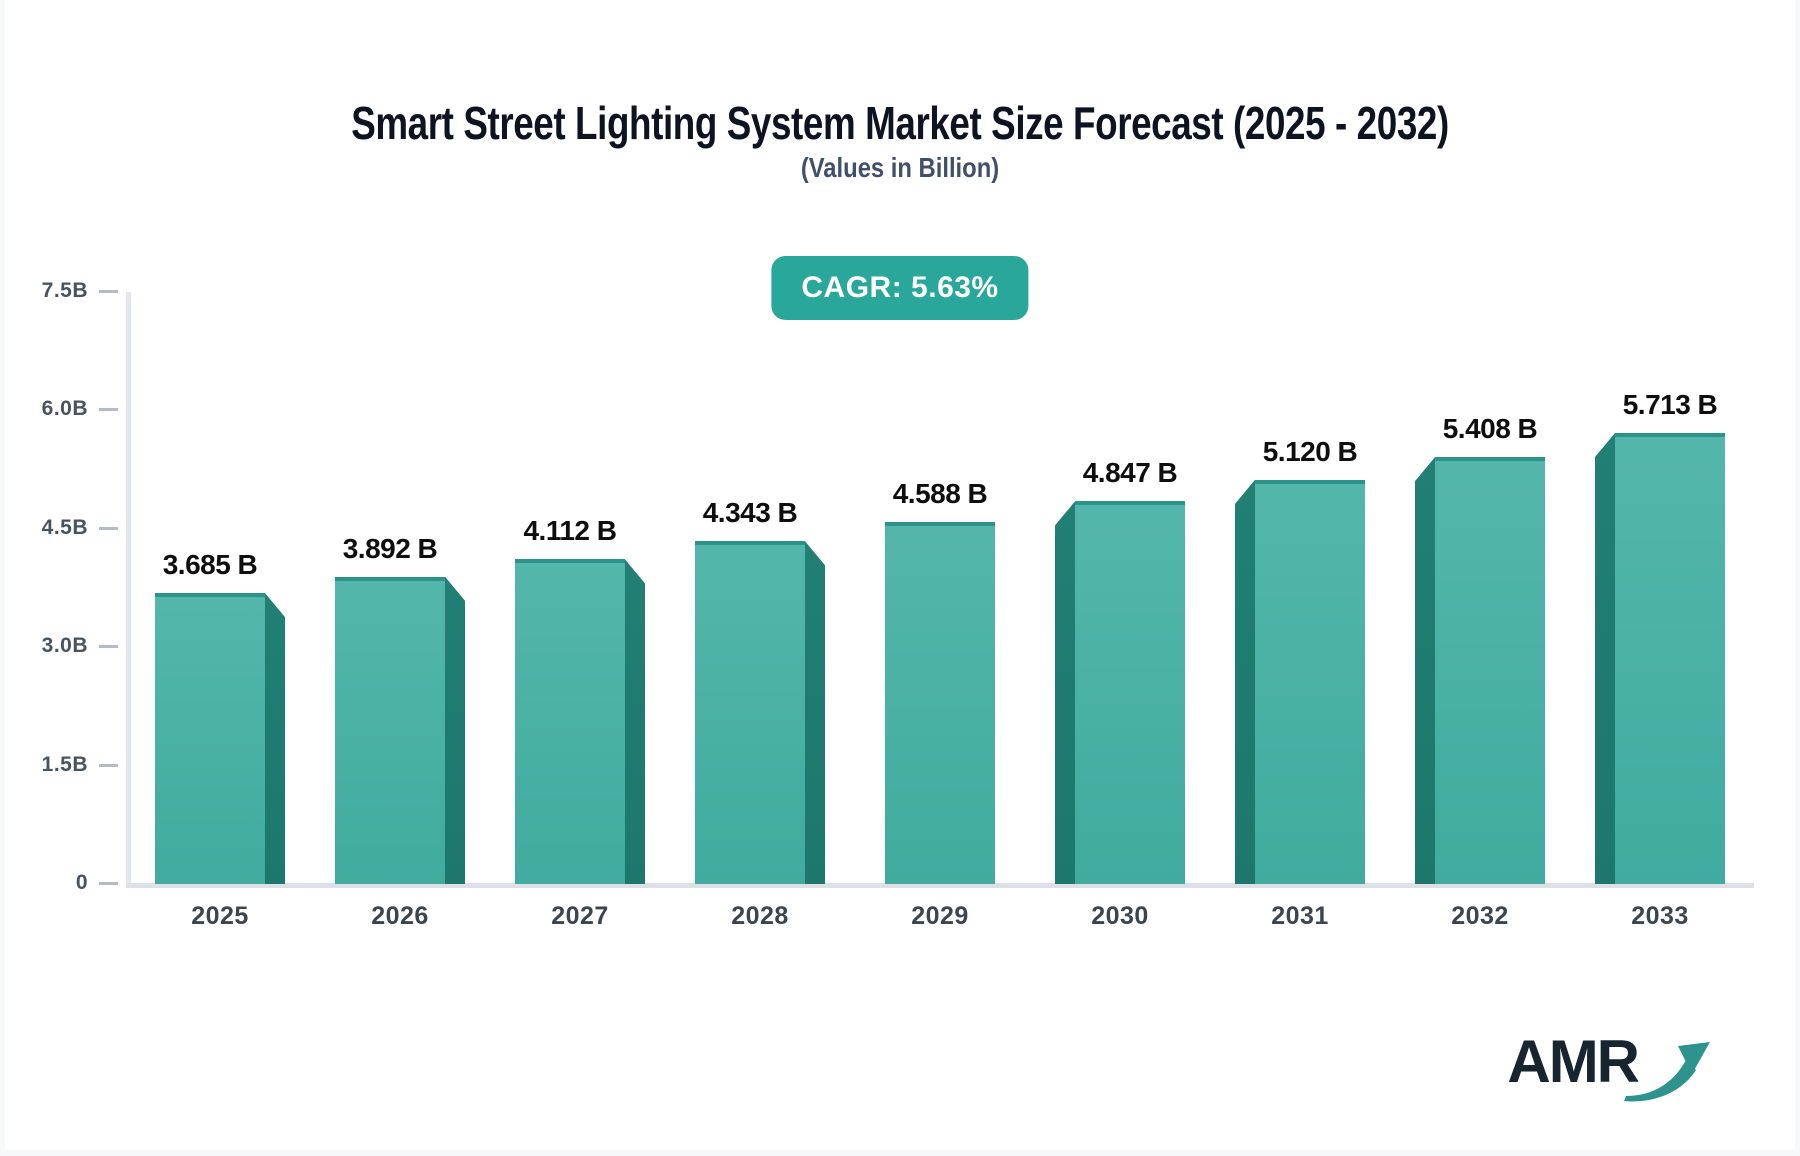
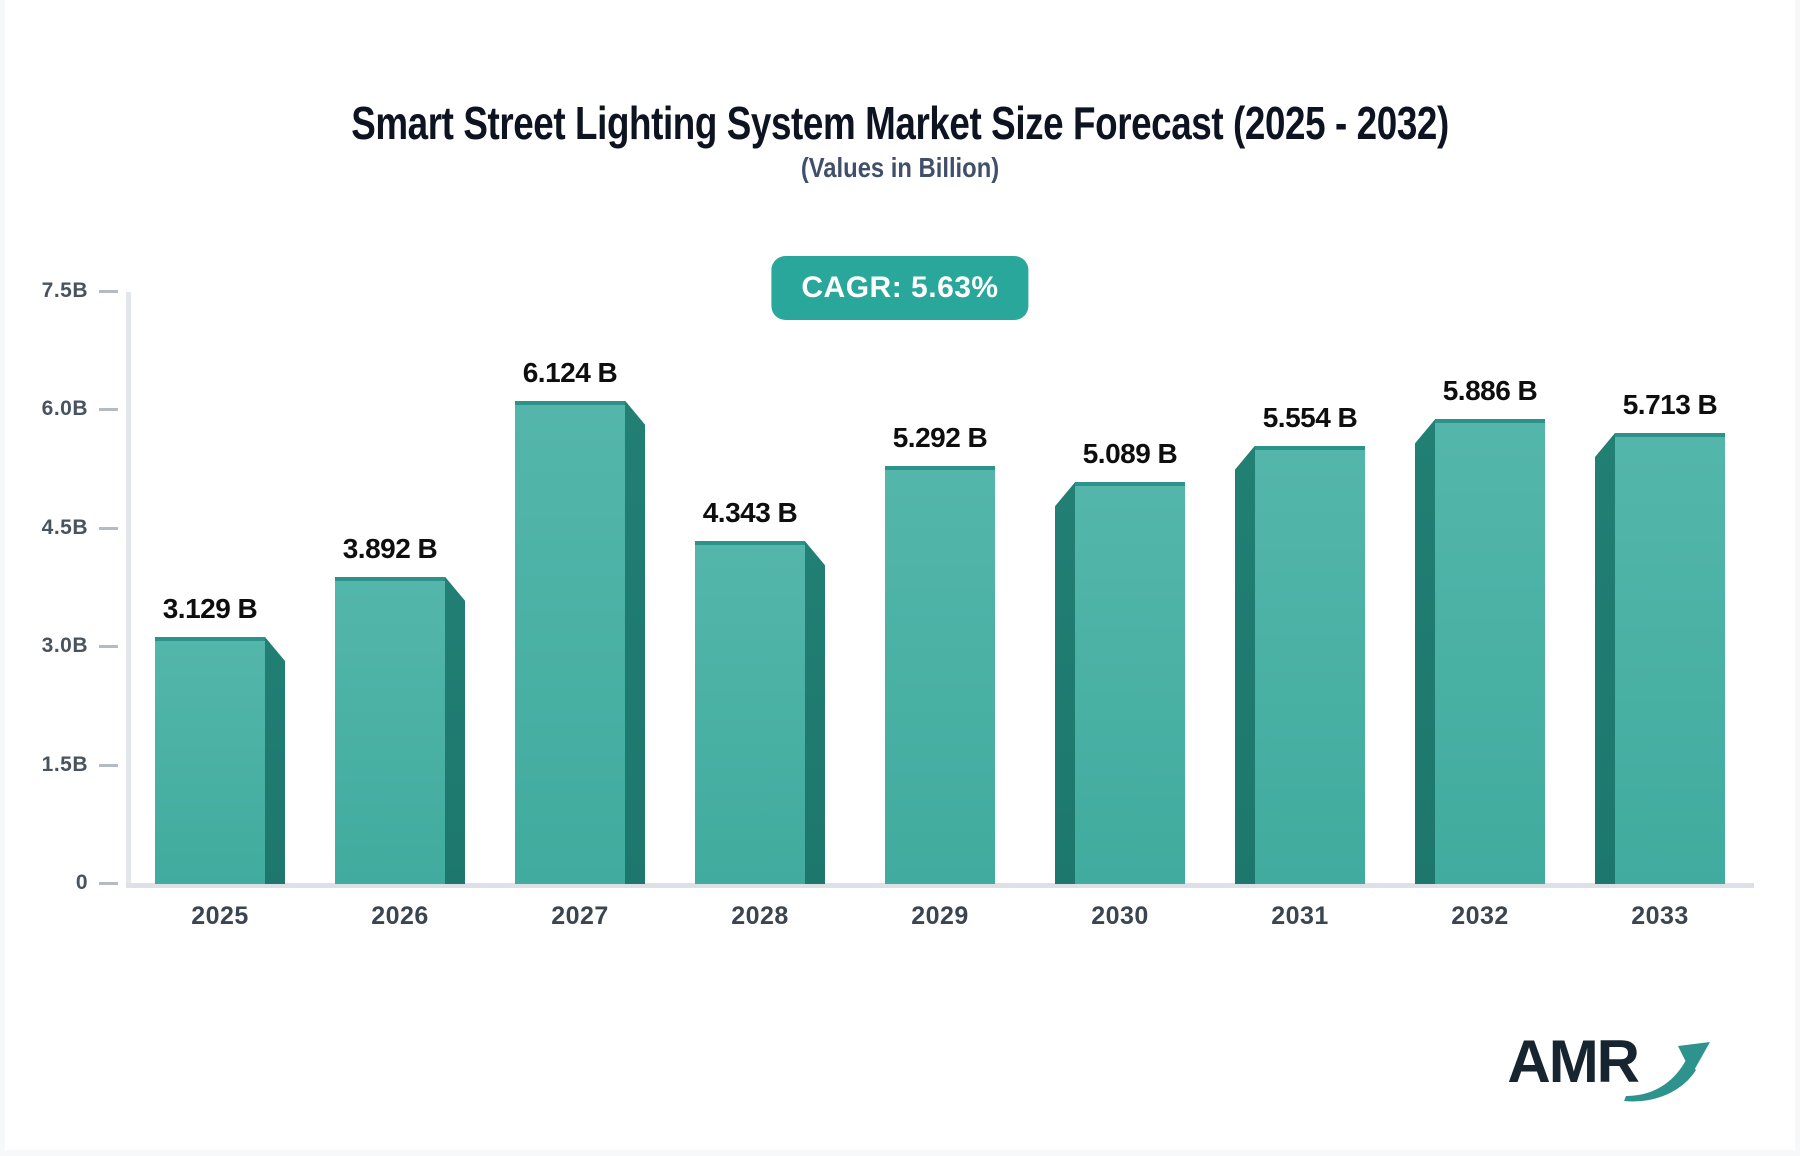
2025: 3.685 -> 3.129
2027: 4.112 -> 6.124
2029: 4.588 -> 5.292
2030: 4.847 -> 5.089
2031: 5.120 -> 5.554
2032: 5.408 -> 5.886
